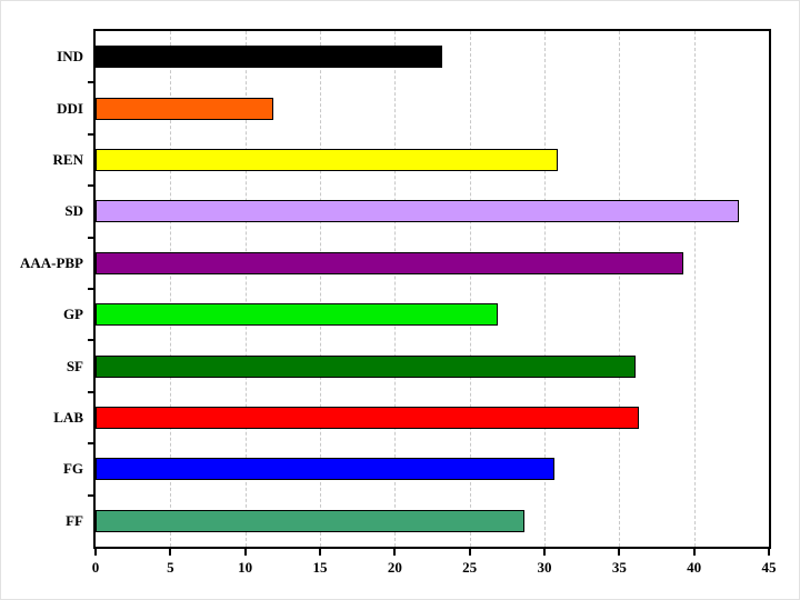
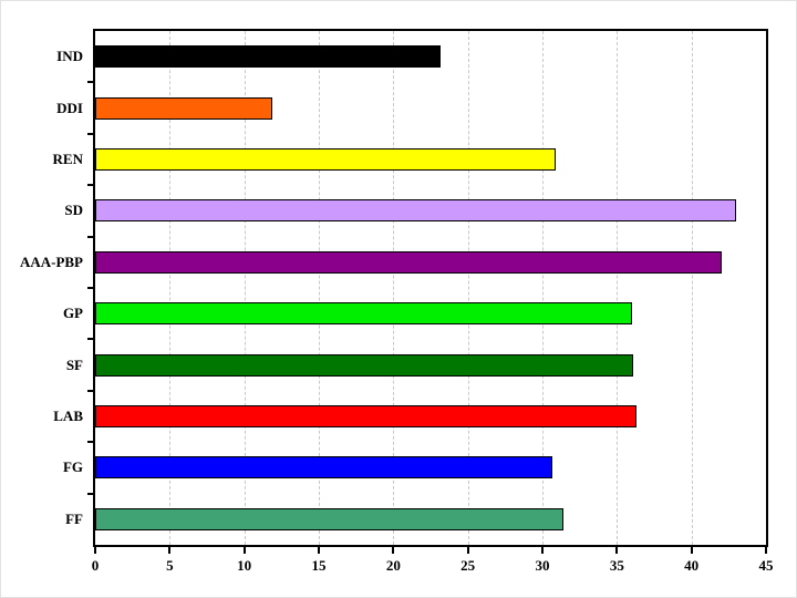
AAA-PBP: 39.3 -> 42.0
GP: 26.9 -> 36.0
FF: 28.7 -> 31.4
